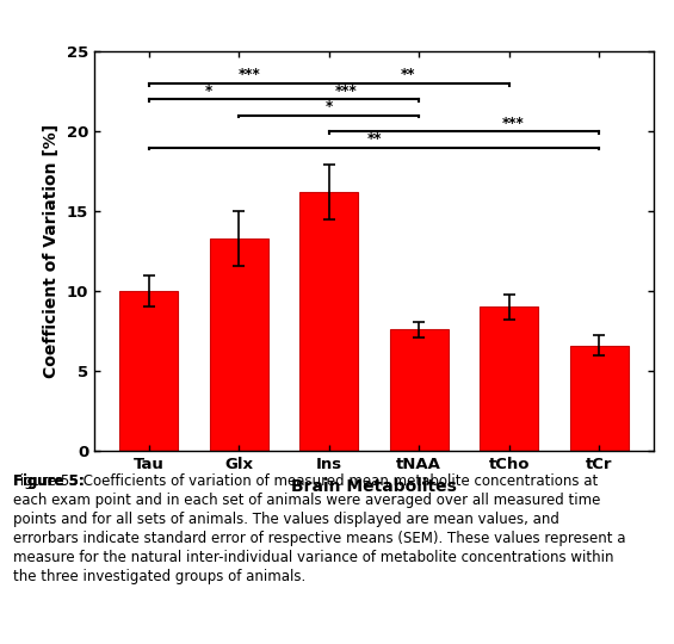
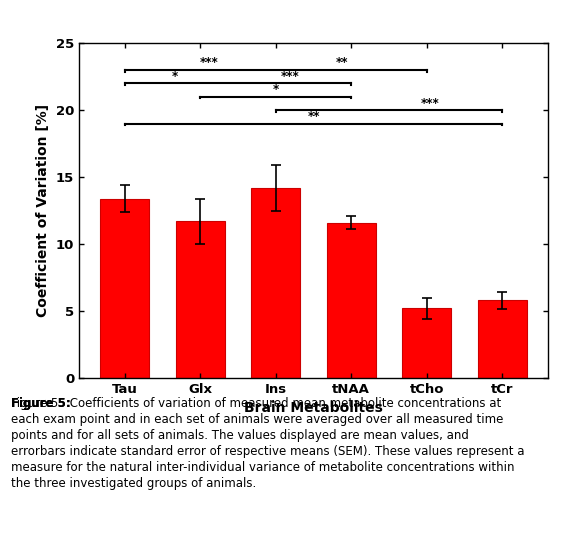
Tau: 10.0 -> 13.4
Glx: 13.3 -> 11.7
Ins: 16.2 -> 14.2
tNAA: 7.6 -> 11.6
tCho: 9.0 -> 5.2
tCr: 6.6 -> 5.8
